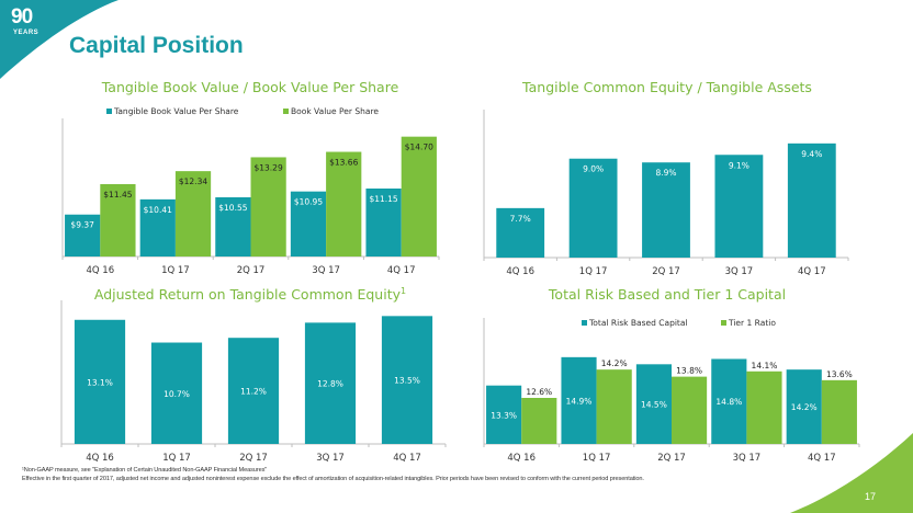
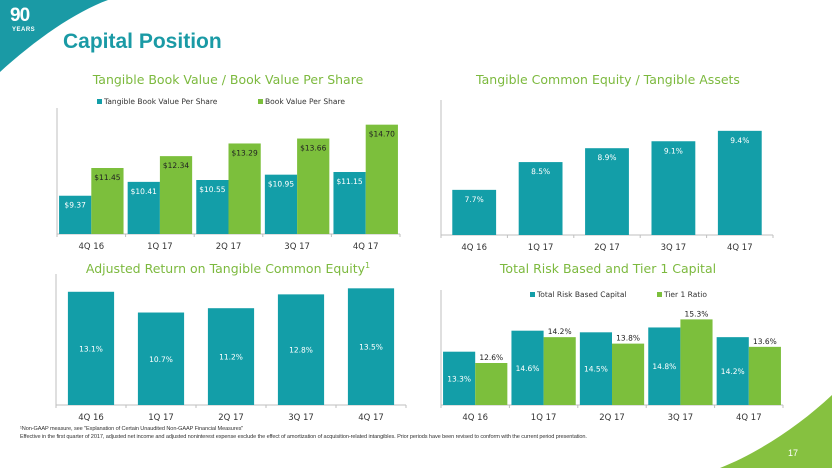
Tangible Common Equity / Tangible Assets/1Q 17: 9.0% -> 8.5%
Total Risk Based and Tier 1 Capital/Total Risk Based Capital/1Q 17: 14.9% -> 14.6%
Total Risk Based and Tier 1 Capital/Tier 1 Ratio/3Q 17: 14.1% -> 15.3%
